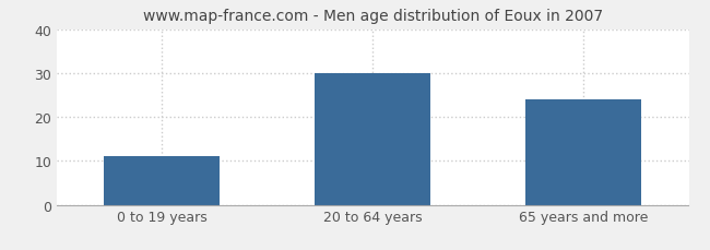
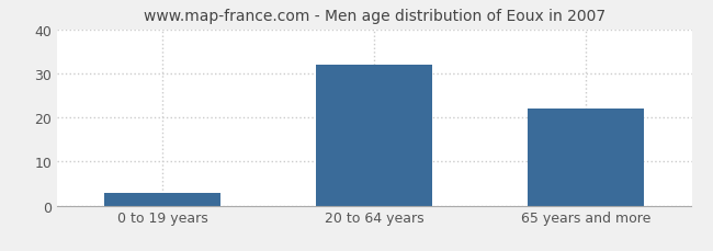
0 to 19 years: 11 -> 3
20 to 64 years: 30 -> 32
65 years and more: 24 -> 22
